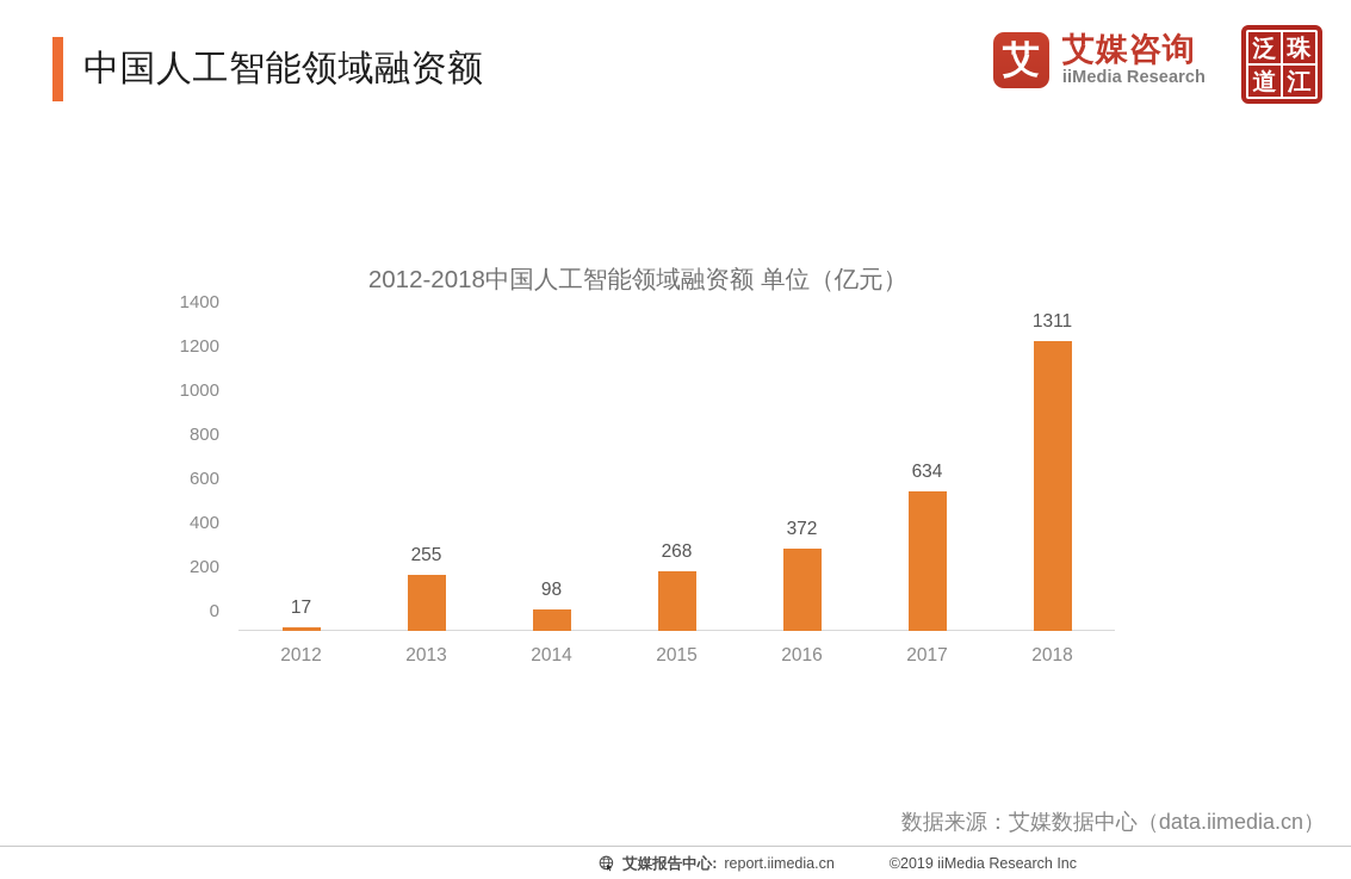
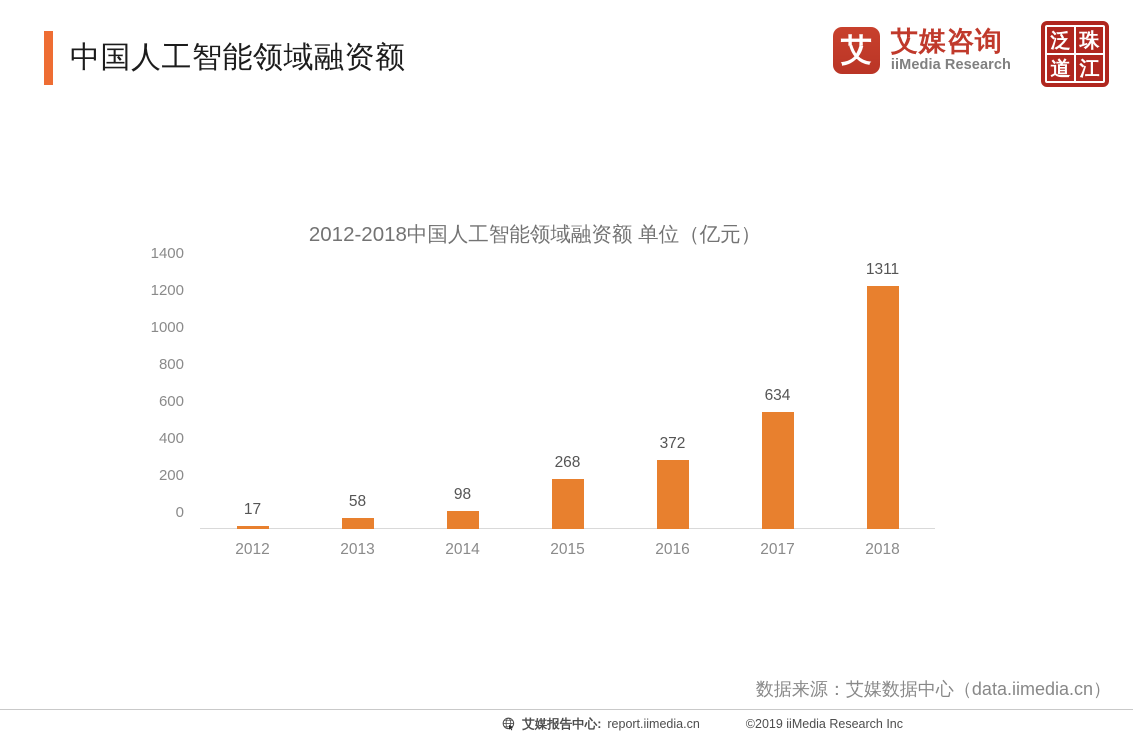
2013: 255 -> 58
